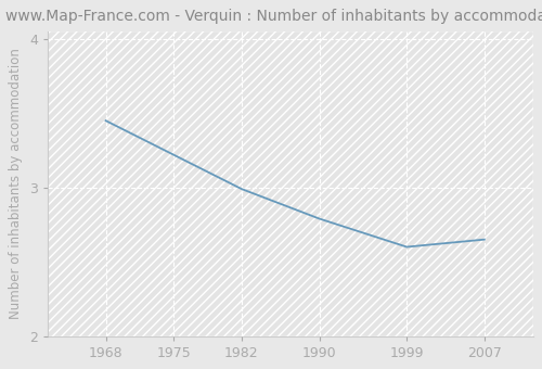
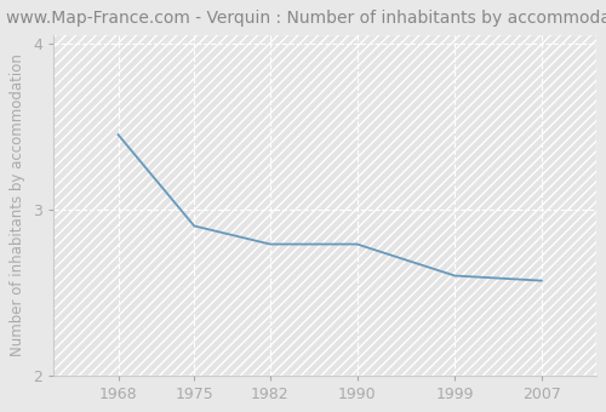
1975: 3.22 -> 2.90
1982: 2.99 -> 2.79
2007: 2.65 -> 2.57
